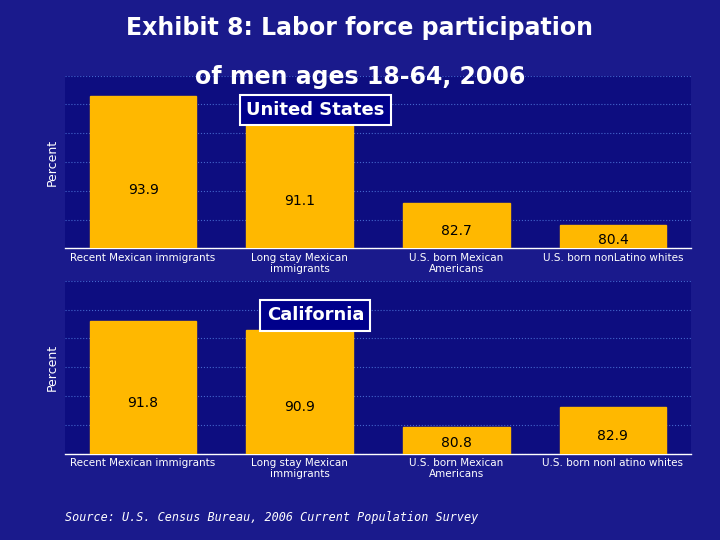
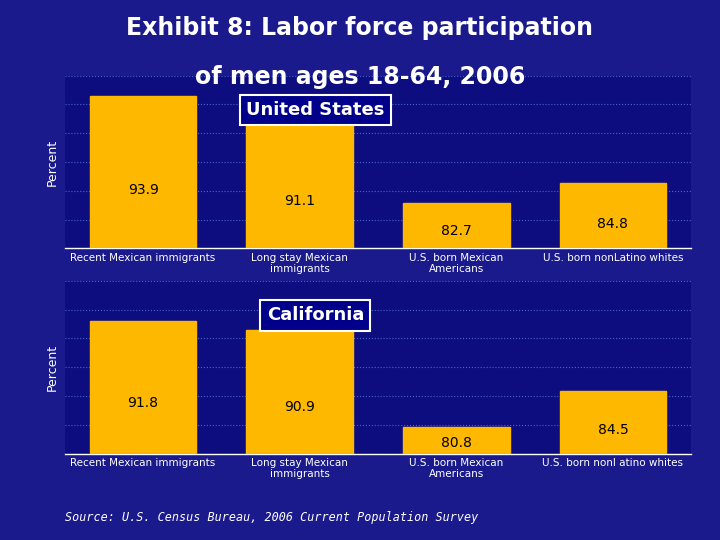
U.S. born nonLatino whites: 80.4 -> 84.8
U.S. born nonl atino whites: 82.9 -> 84.5
